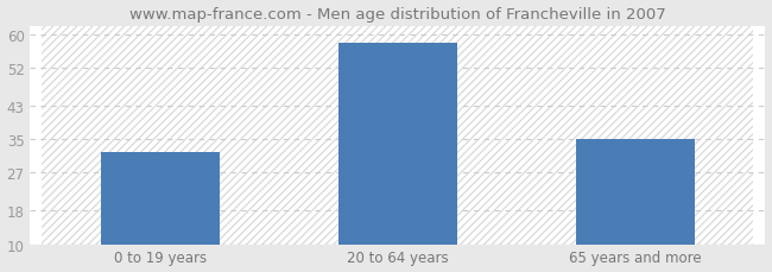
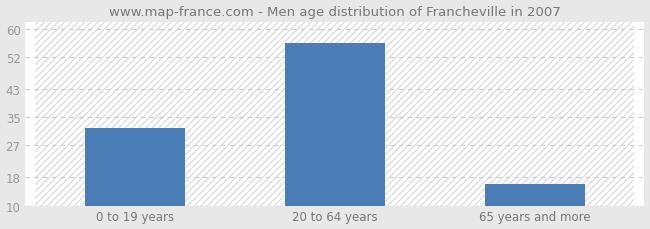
20 to 64 years: 58 -> 56
65 years and more: 35 -> 16
